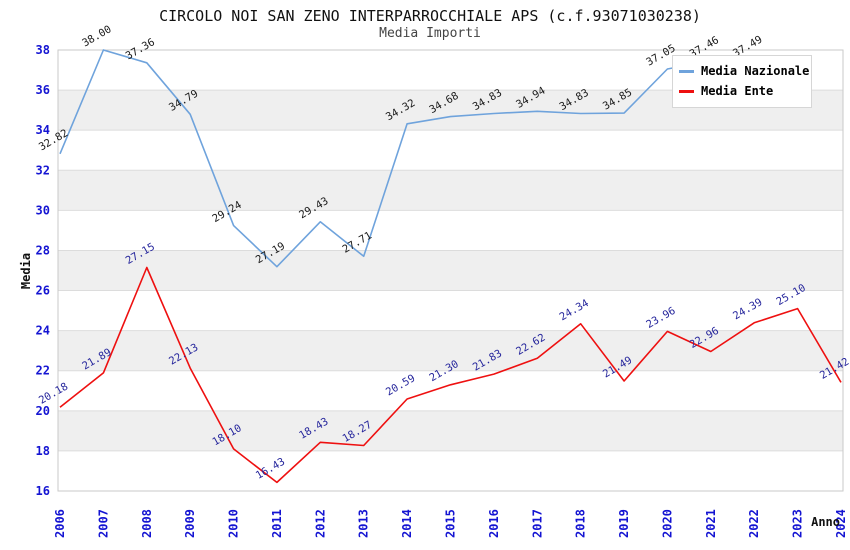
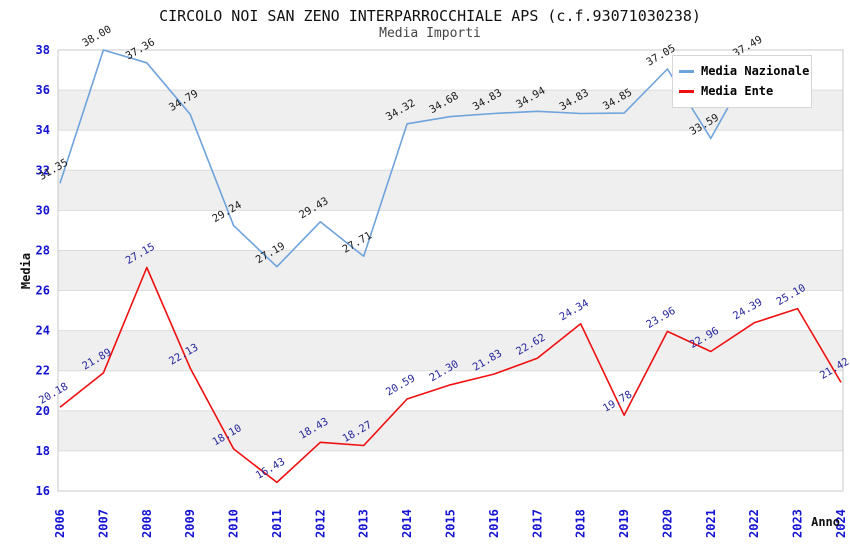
Media Nazionale/2006: 32.82 -> 31.35
Media Ente/2019: 21.49 -> 19.78
Media Nazionale/2021: 37.46 -> 33.59
